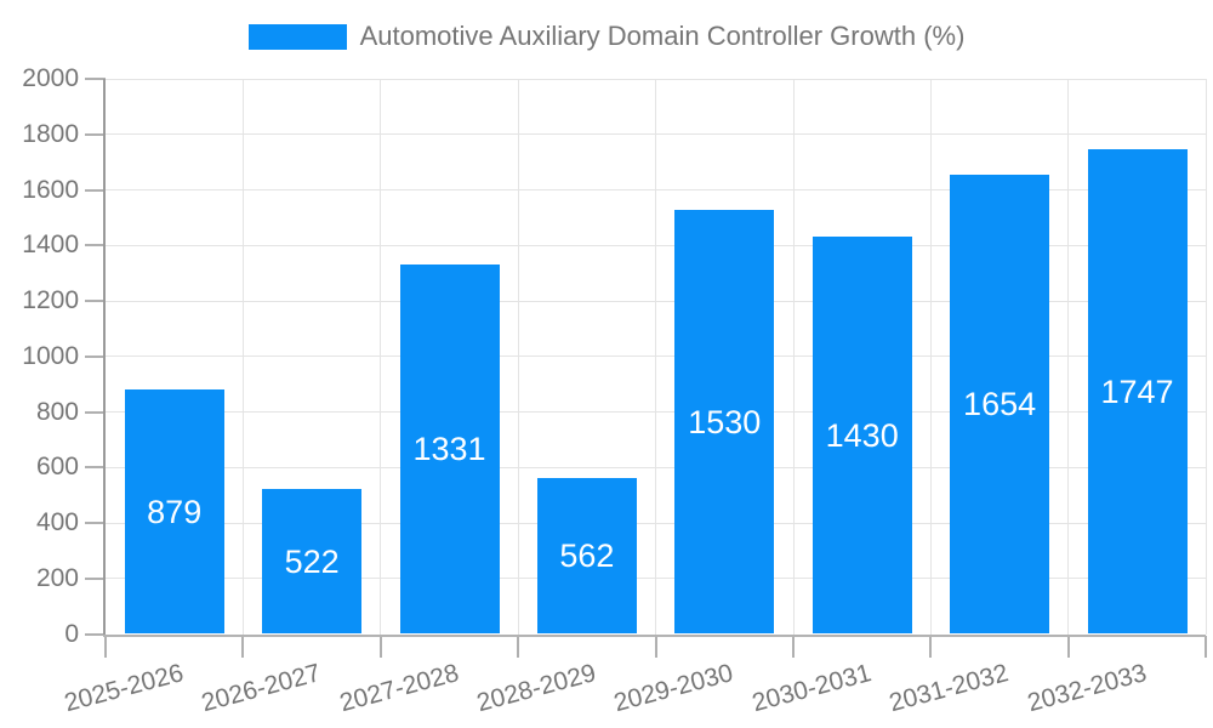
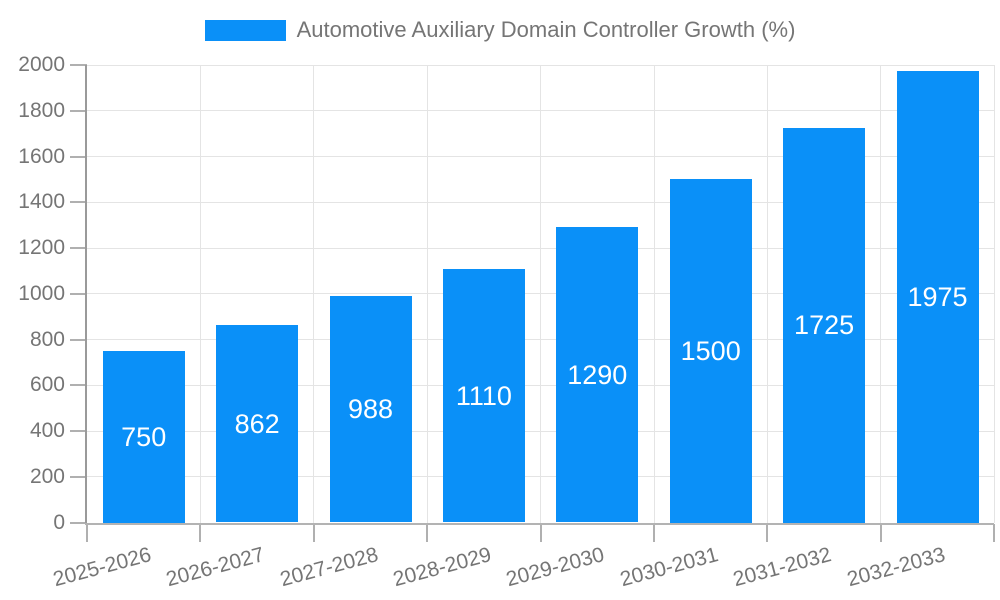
2025-2026: 879 -> 750
2026-2027: 522 -> 862
2027-2028: 1331 -> 988
2028-2029: 562 -> 1110
2029-2030: 1530 -> 1290
2030-2031: 1430 -> 1500
2031-2032: 1654 -> 1725
2032-2033: 1747 -> 1975
